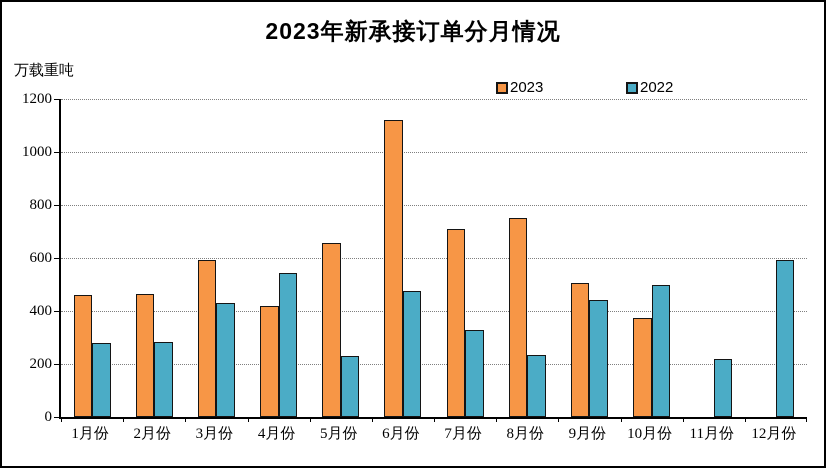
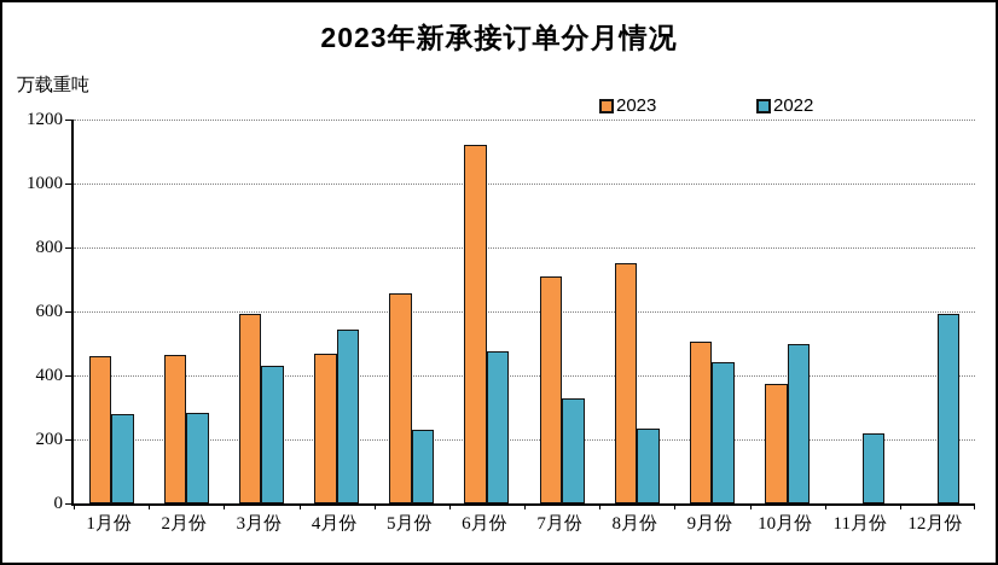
2023/4月份: 420 -> 470
